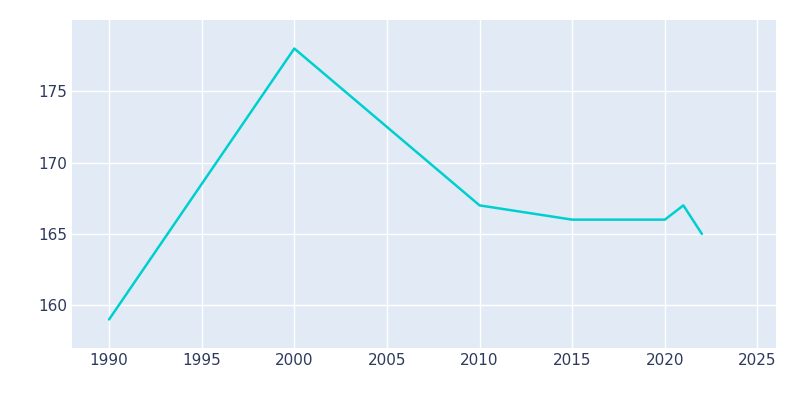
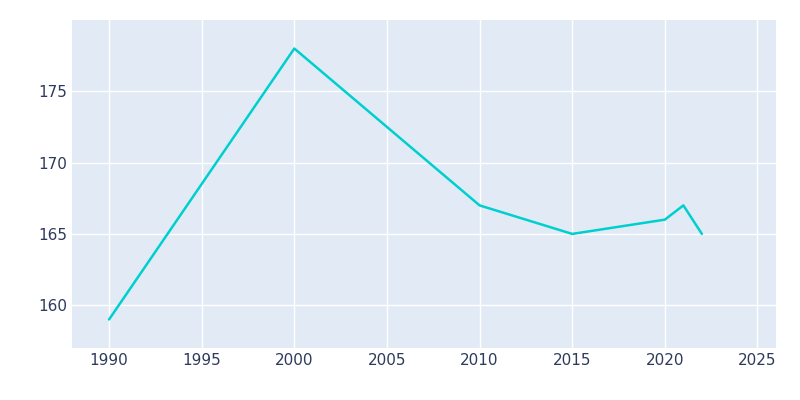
2015: 166 -> 165
